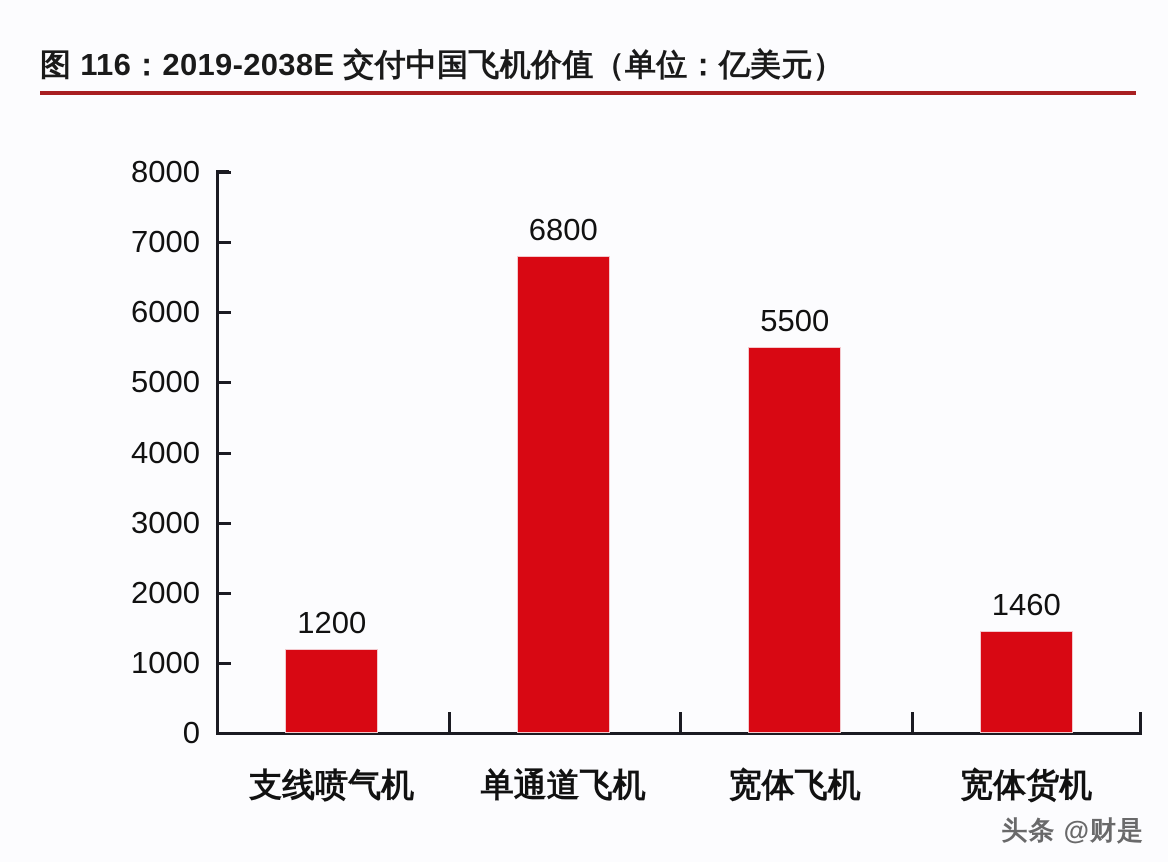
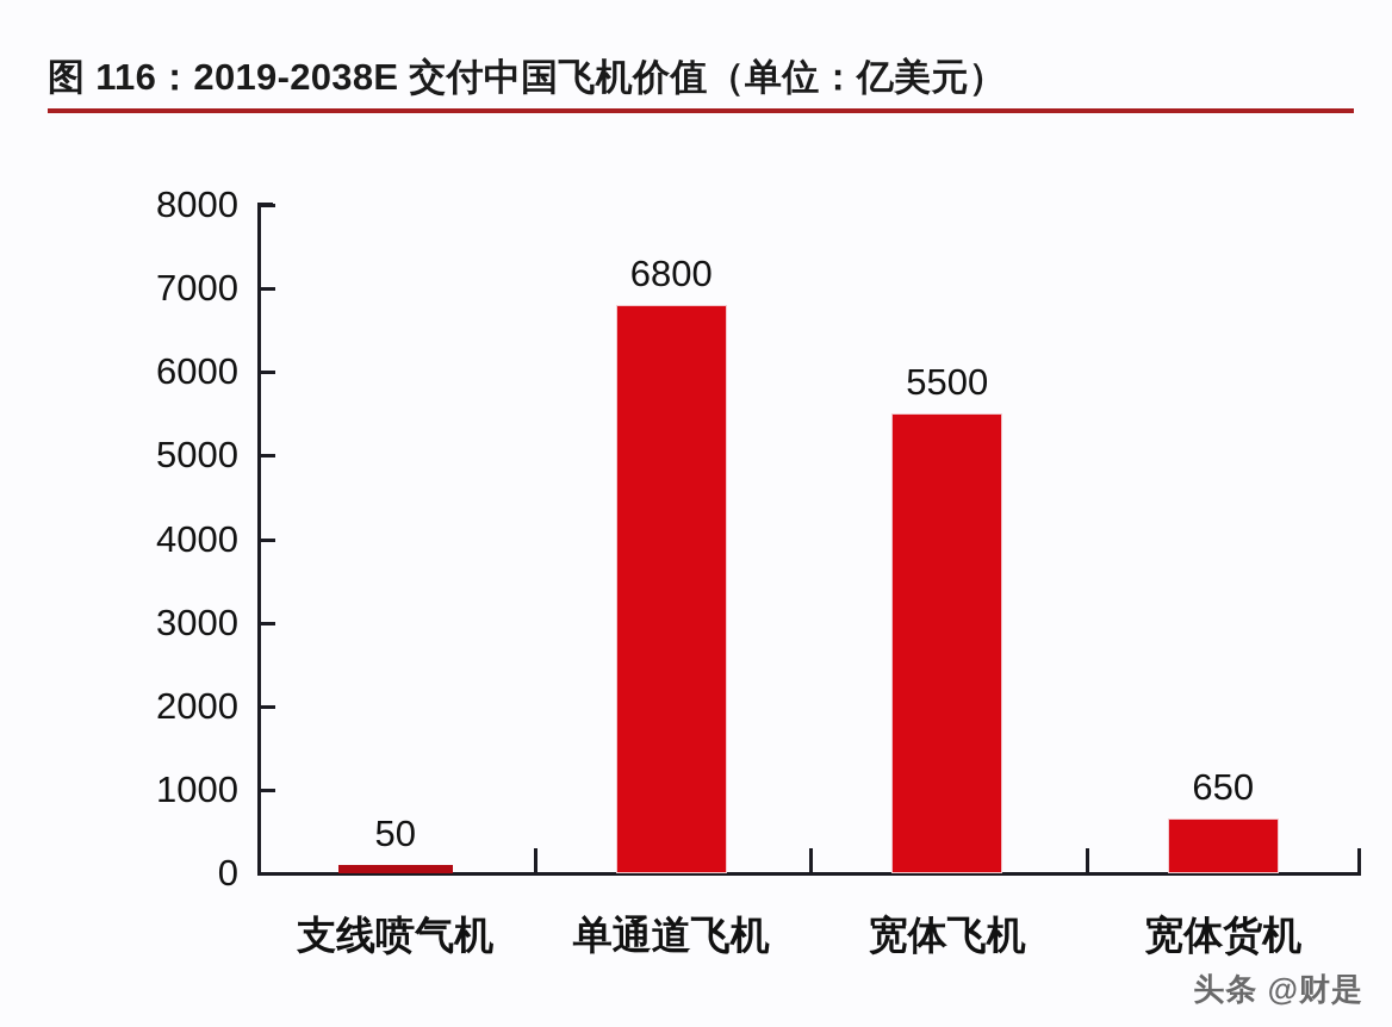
支线喷气机: 1200 -> 50
宽体货机: 1460 -> 650
